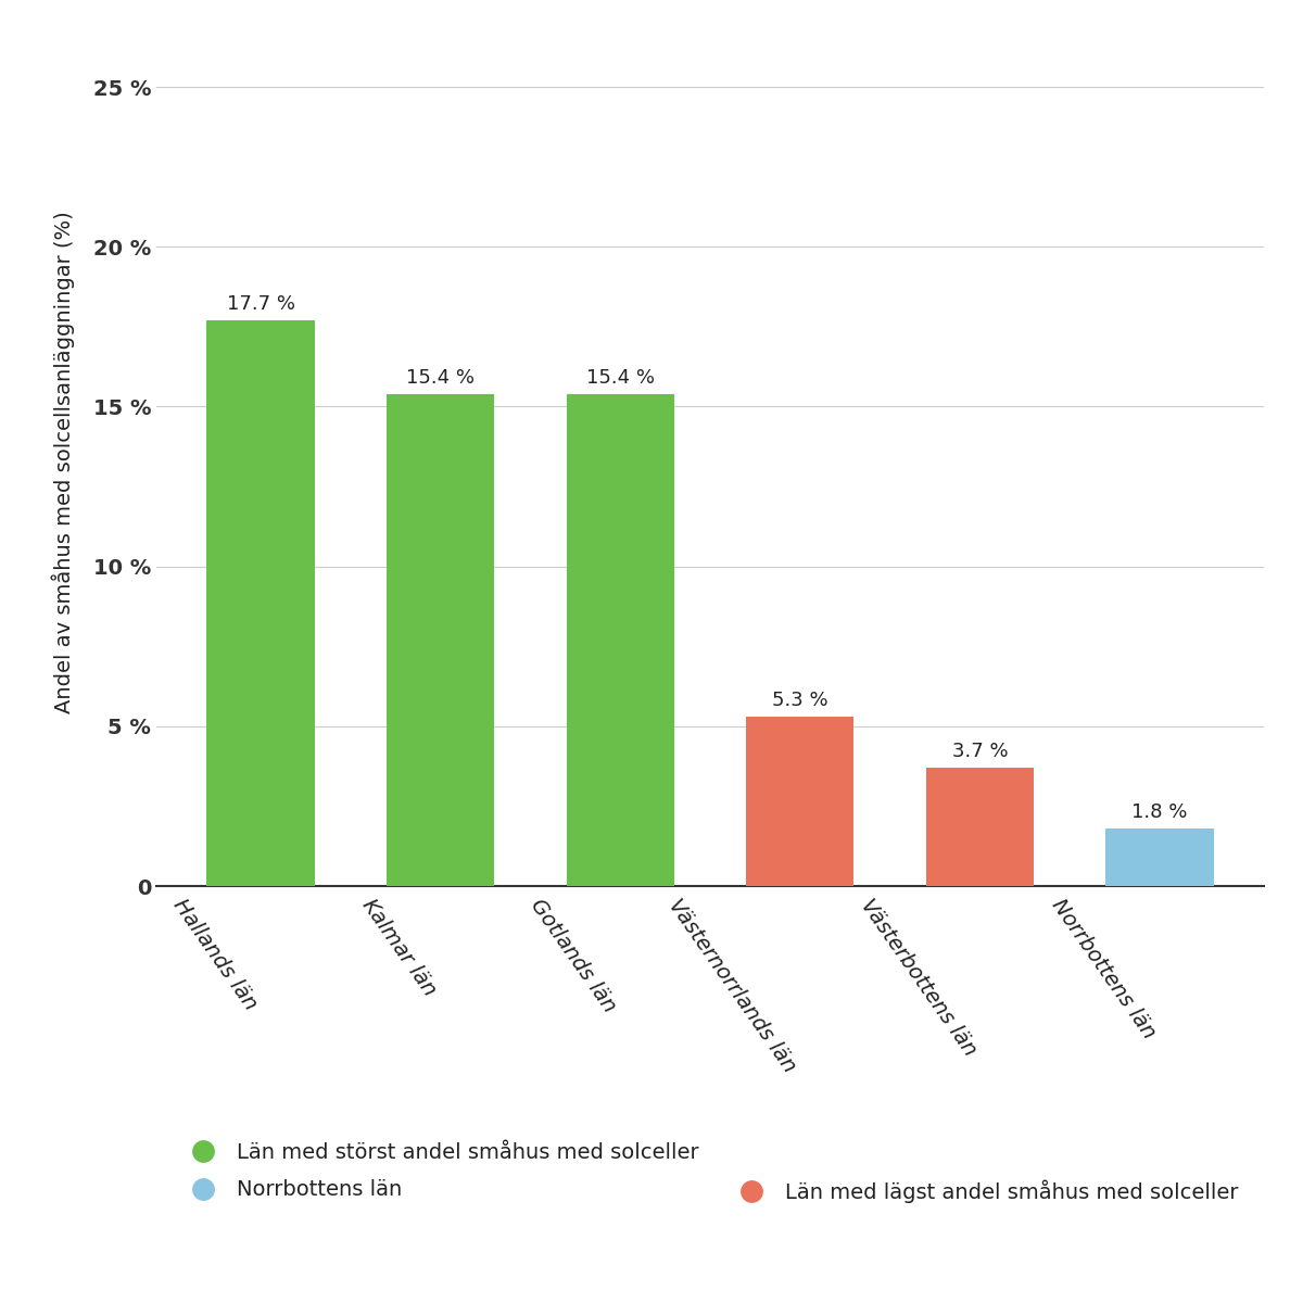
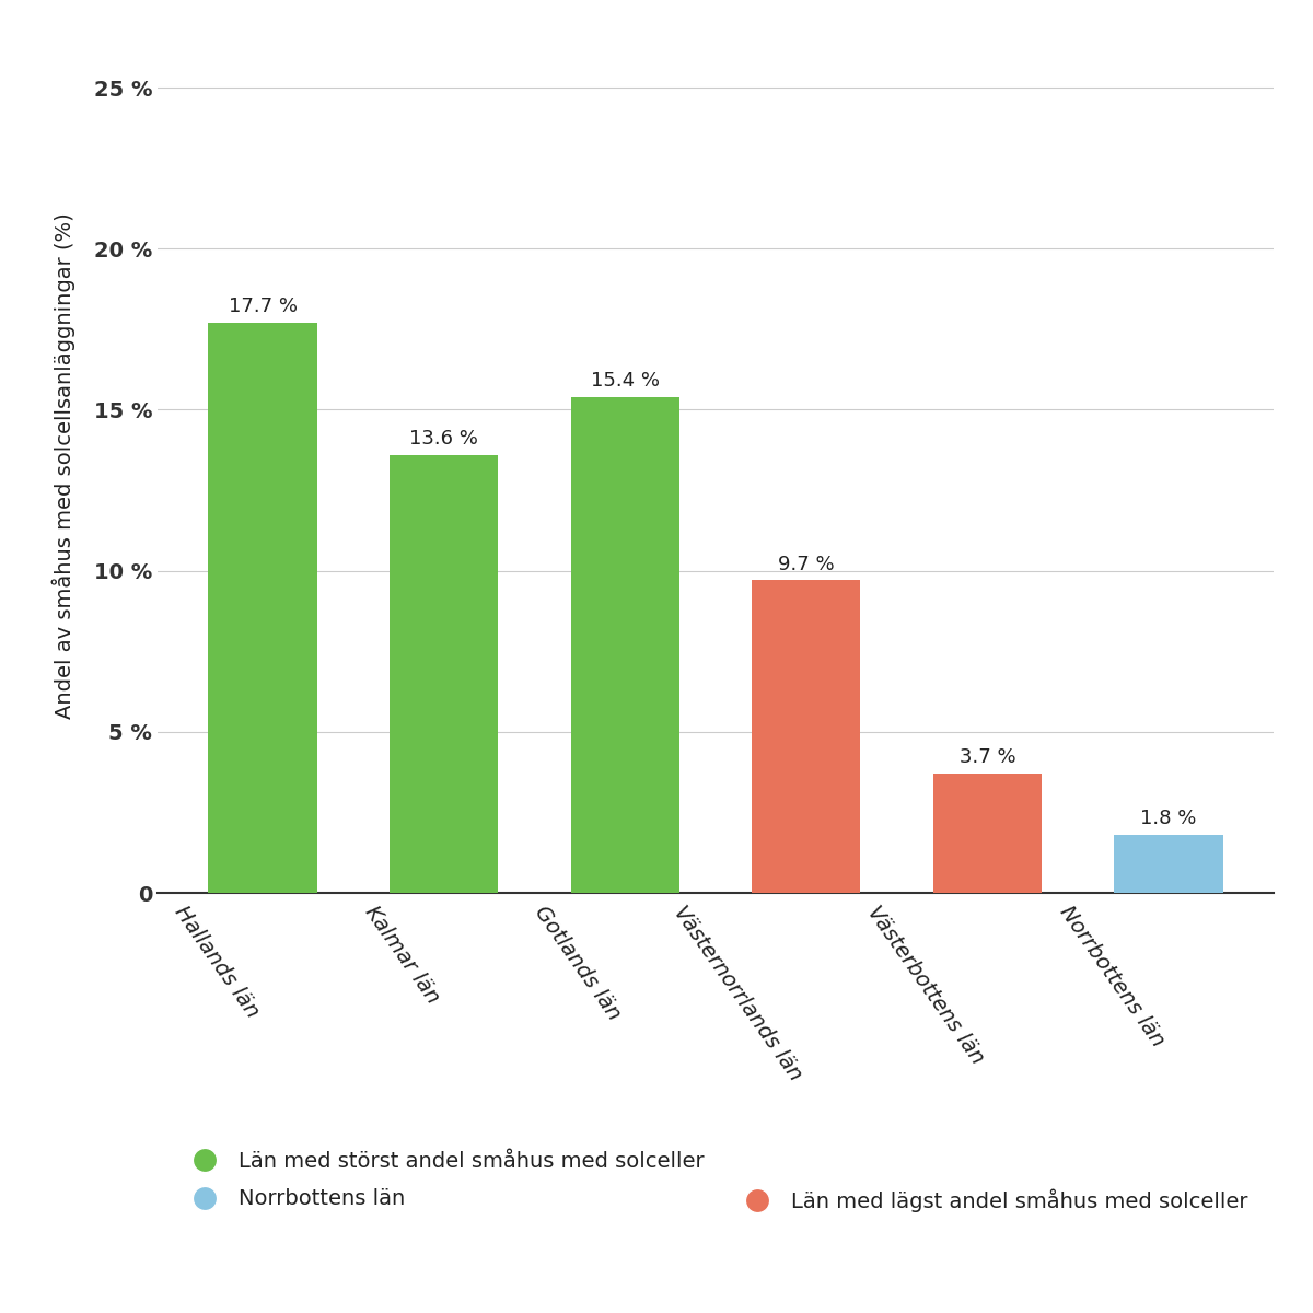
Kalmar län: 15.4 -> 13.6
Västernorrlands län: 5.3 -> 9.7
